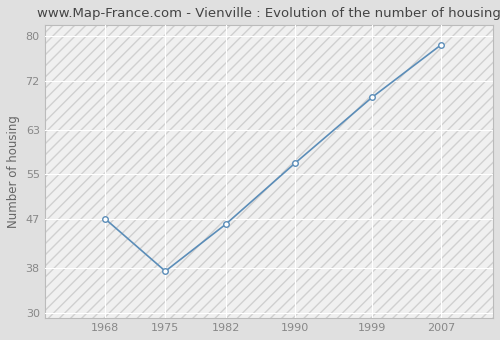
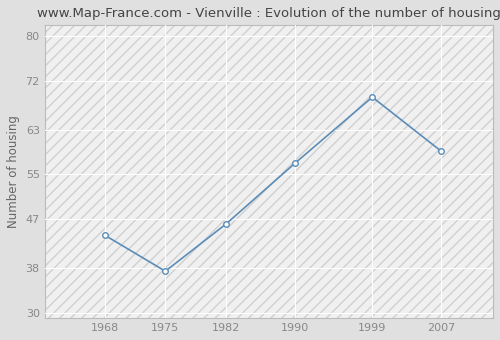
1968: 47.0 -> 44.0
2007: 78.5 -> 59.2
